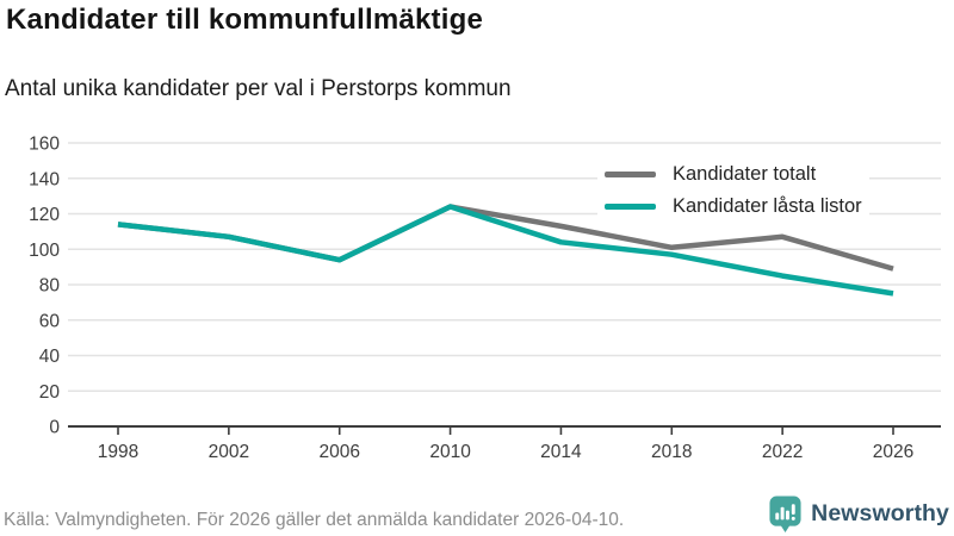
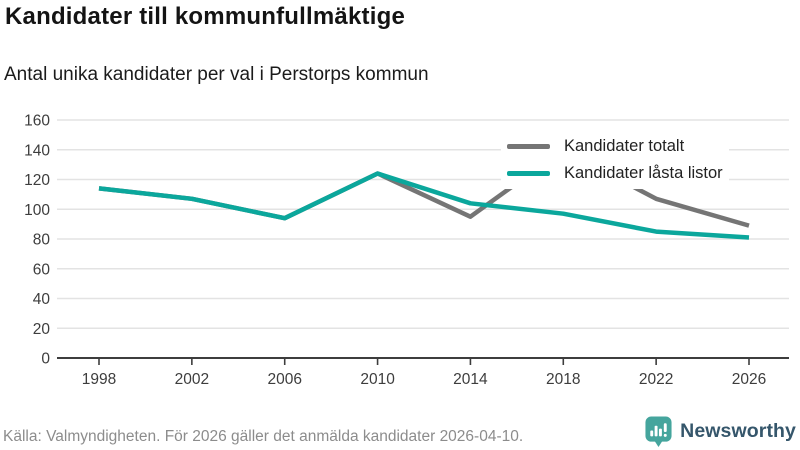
Kandidater totalt/2014: 113 -> 95
Kandidater totalt/2018: 101 -> 140
Kandidater låsta listor/2026: 75 -> 81
